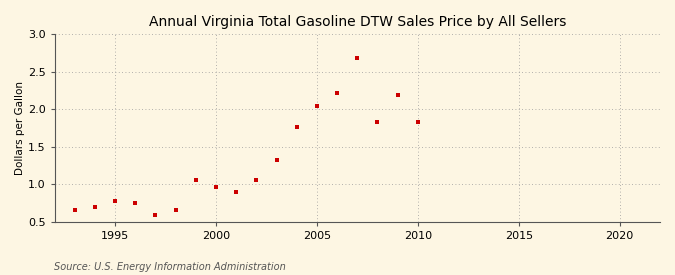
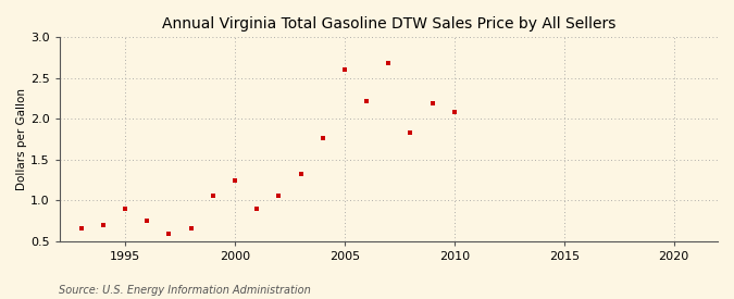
1995: 0.78 -> 0.90
2000: 0.96 -> 1.24
2005: 2.05 -> 2.60
2010: 1.83 -> 2.08
